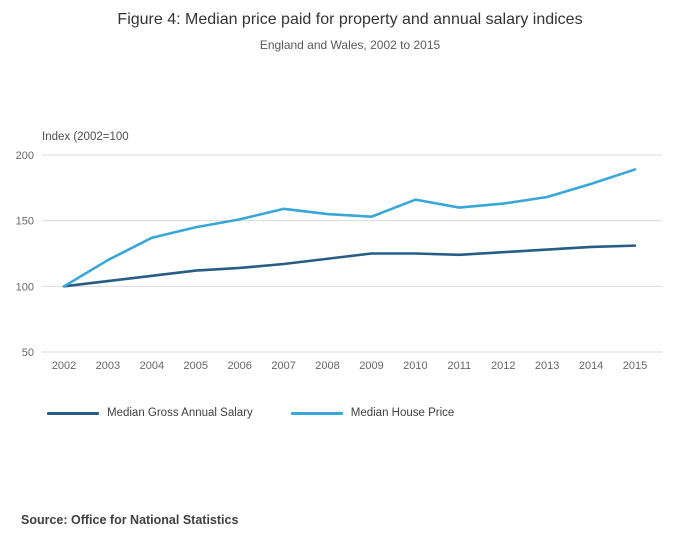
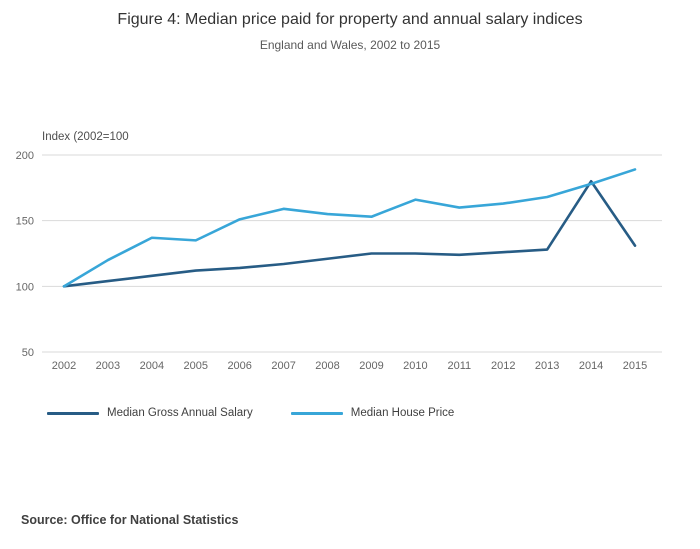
Median House Price/2005: 145 -> 135
Median Gross Annual Salary/2014: 130 -> 180
